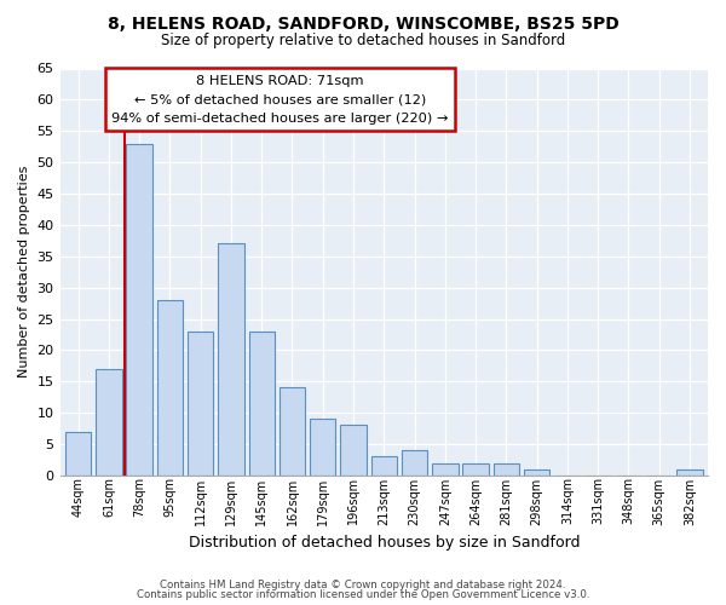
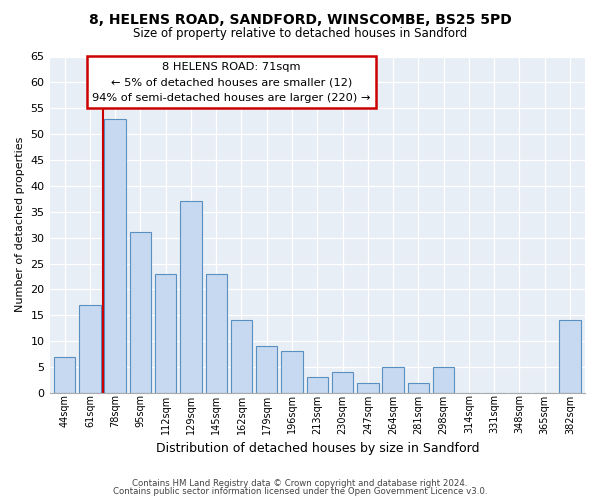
95sqm: 28 -> 31
264sqm: 2 -> 5
298sqm: 1 -> 5
382sqm: 1 -> 14
